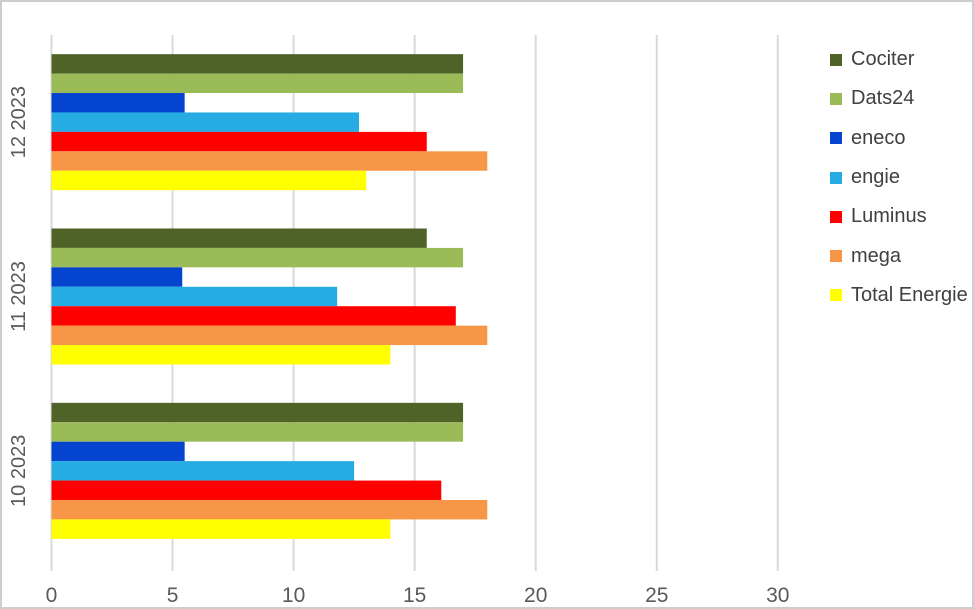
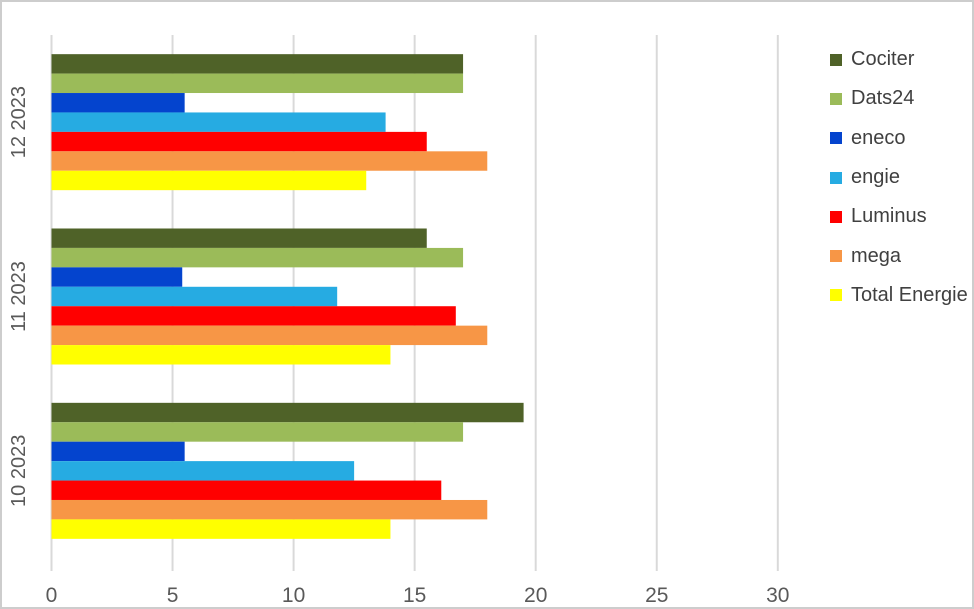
engie/12 2023: 12.7 -> 13.8
Cociter/10 2023: 17.0 -> 19.5
